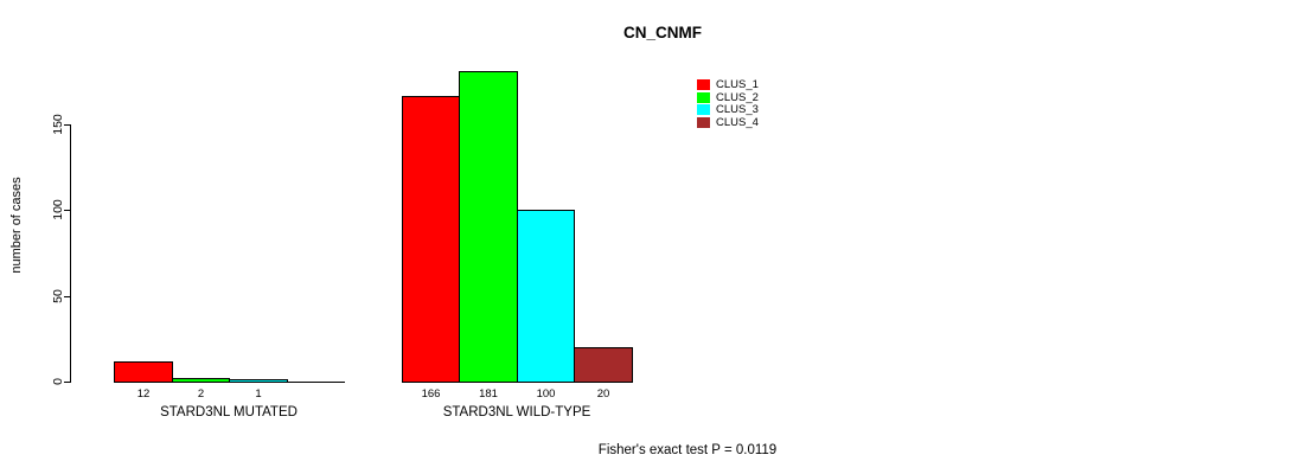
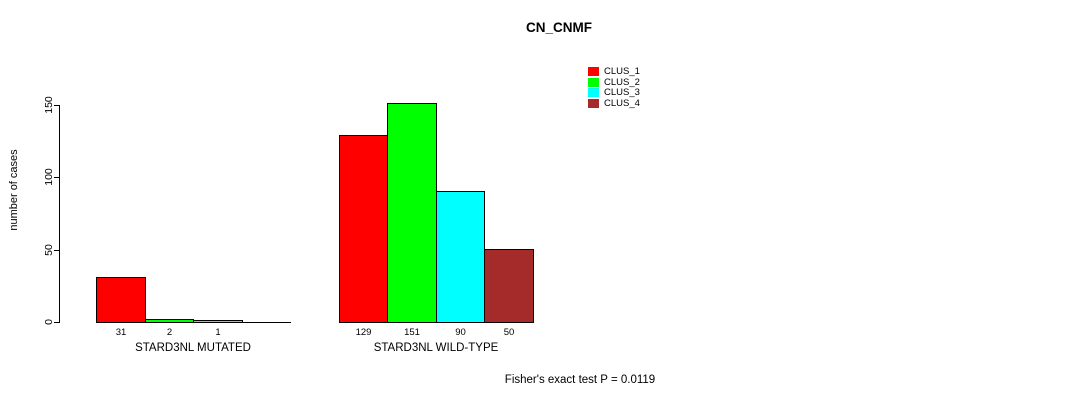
CLUS_1/STARD3NL MUTATED: 12 -> 31
CLUS_1/STARD3NL WILD-TYPE: 166 -> 129
CLUS_2/STARD3NL WILD-TYPE: 181 -> 151
CLUS_3/STARD3NL WILD-TYPE: 100 -> 90
CLUS_4/STARD3NL WILD-TYPE: 20 -> 50
